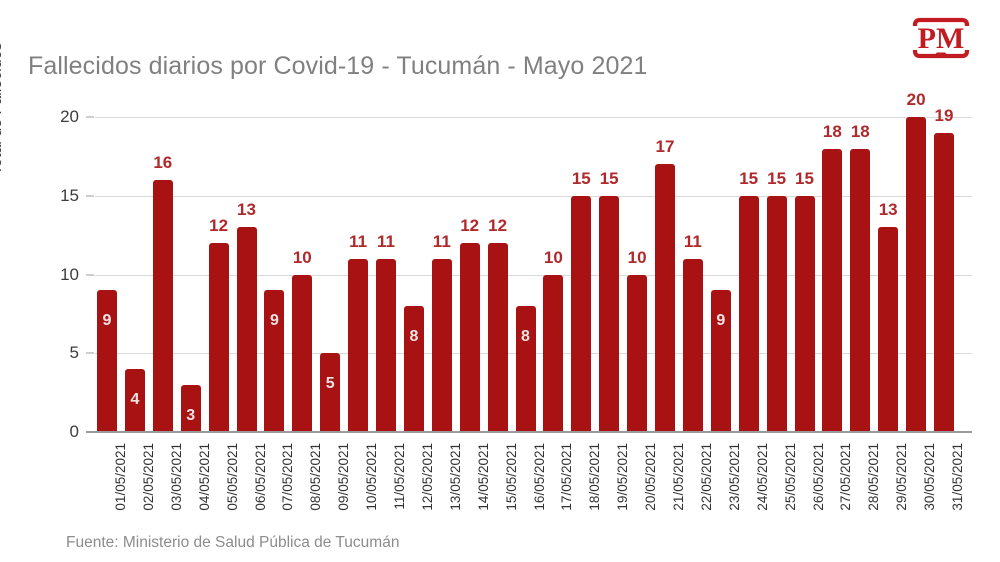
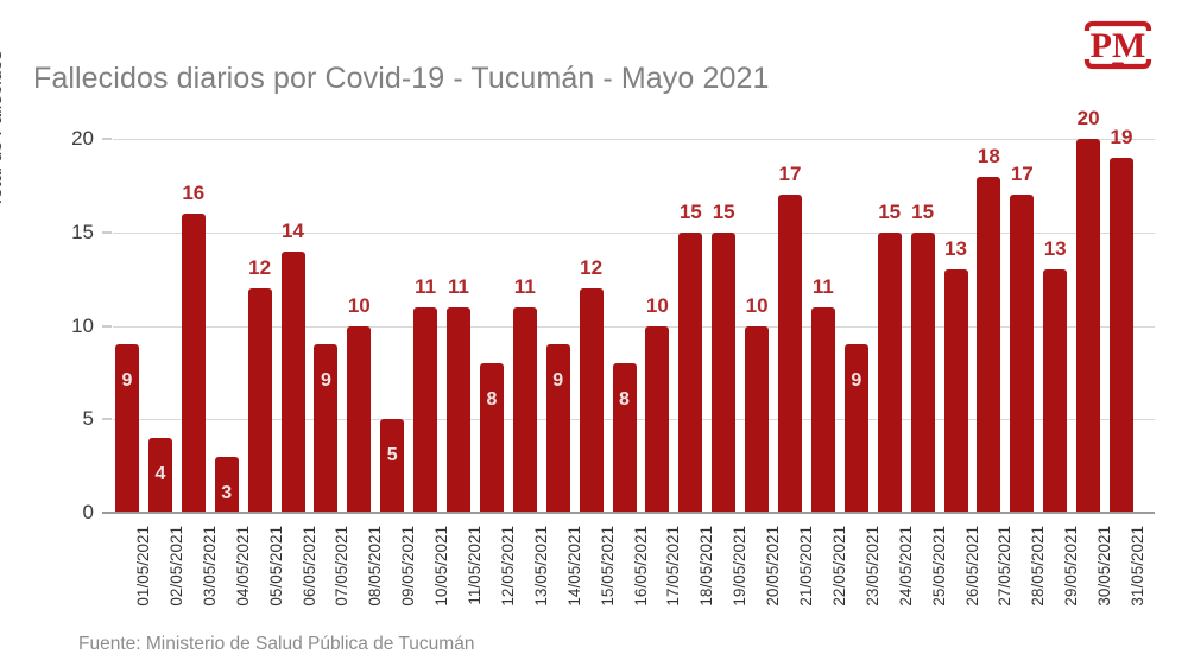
06/05/2021: 13 -> 14
14/05/2021: 12 -> 9
26/05/2021: 15 -> 13
28/05/2021: 18 -> 17
